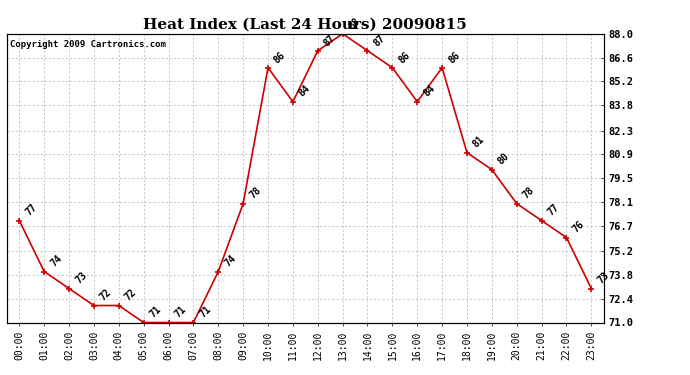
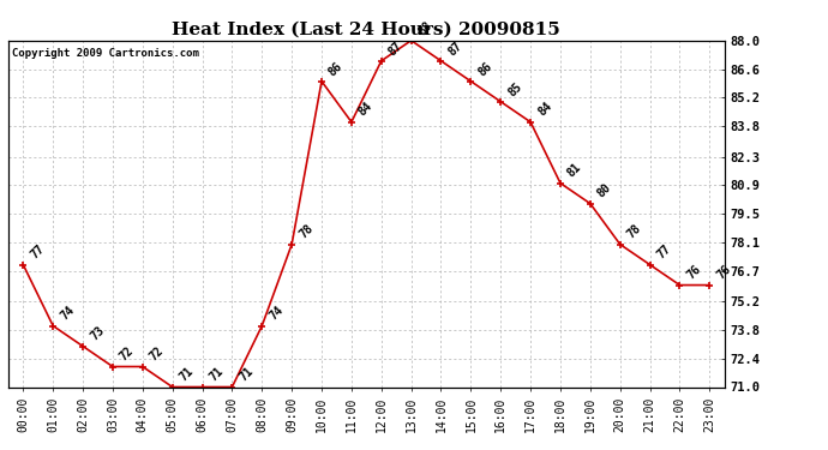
16:00: 84 -> 85
17:00: 86 -> 84
23:00: 73 -> 76
